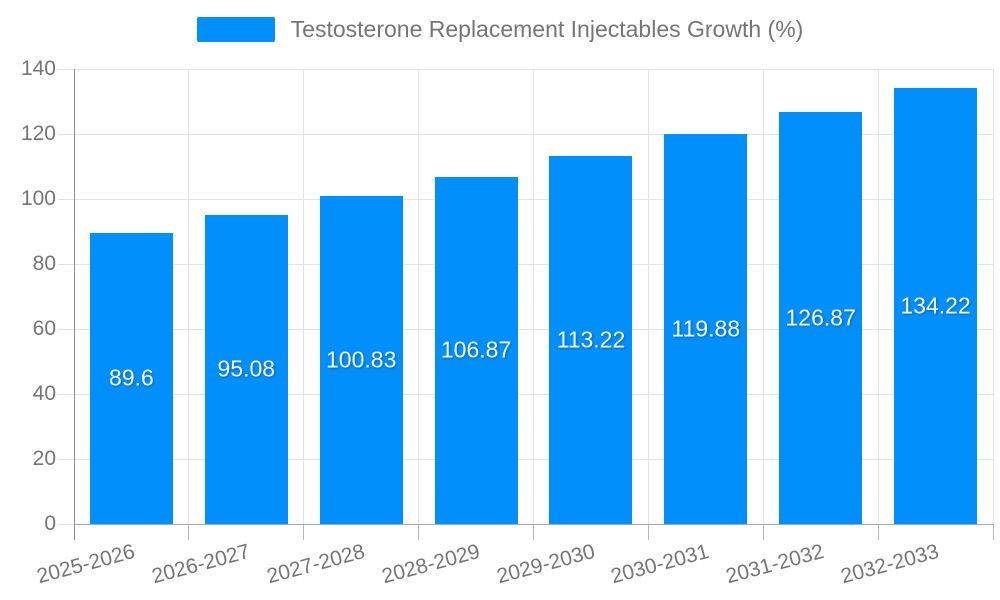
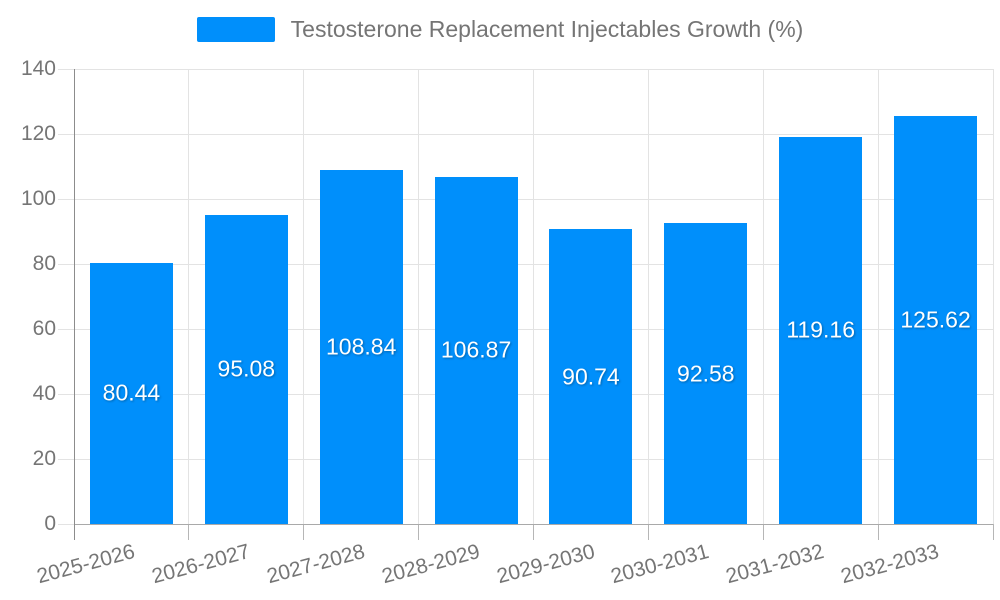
2025-2026: 89.6 -> 80.44
2027-2028: 100.83 -> 108.84
2029-2030: 113.22 -> 90.74
2030-2031: 119.88 -> 92.58
2031-2032: 126.87 -> 119.16
2032-2033: 134.22 -> 125.62
